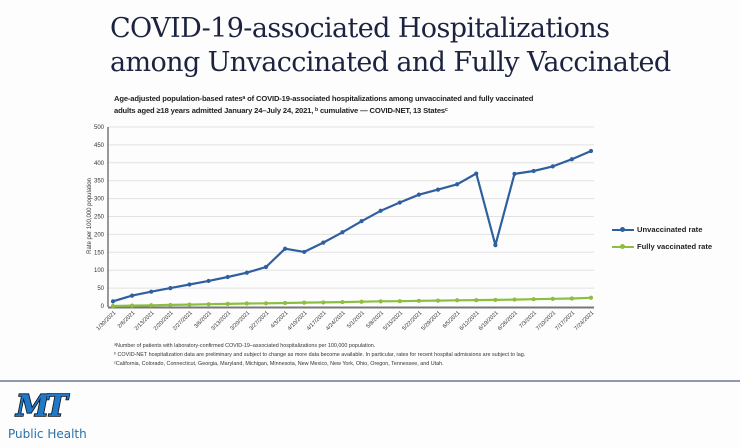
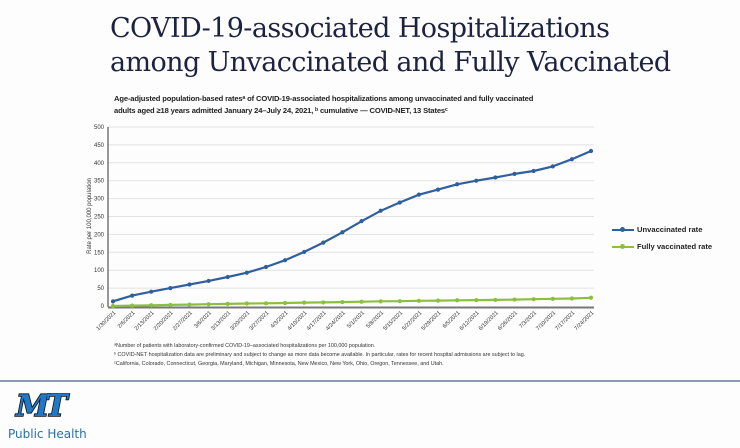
Unvaccinated rate/4/3/2021: 160 -> 130
Unvaccinated rate/6/12/2021: 370 -> 350
Unvaccinated rate/6/19/2021: 170 -> 360
